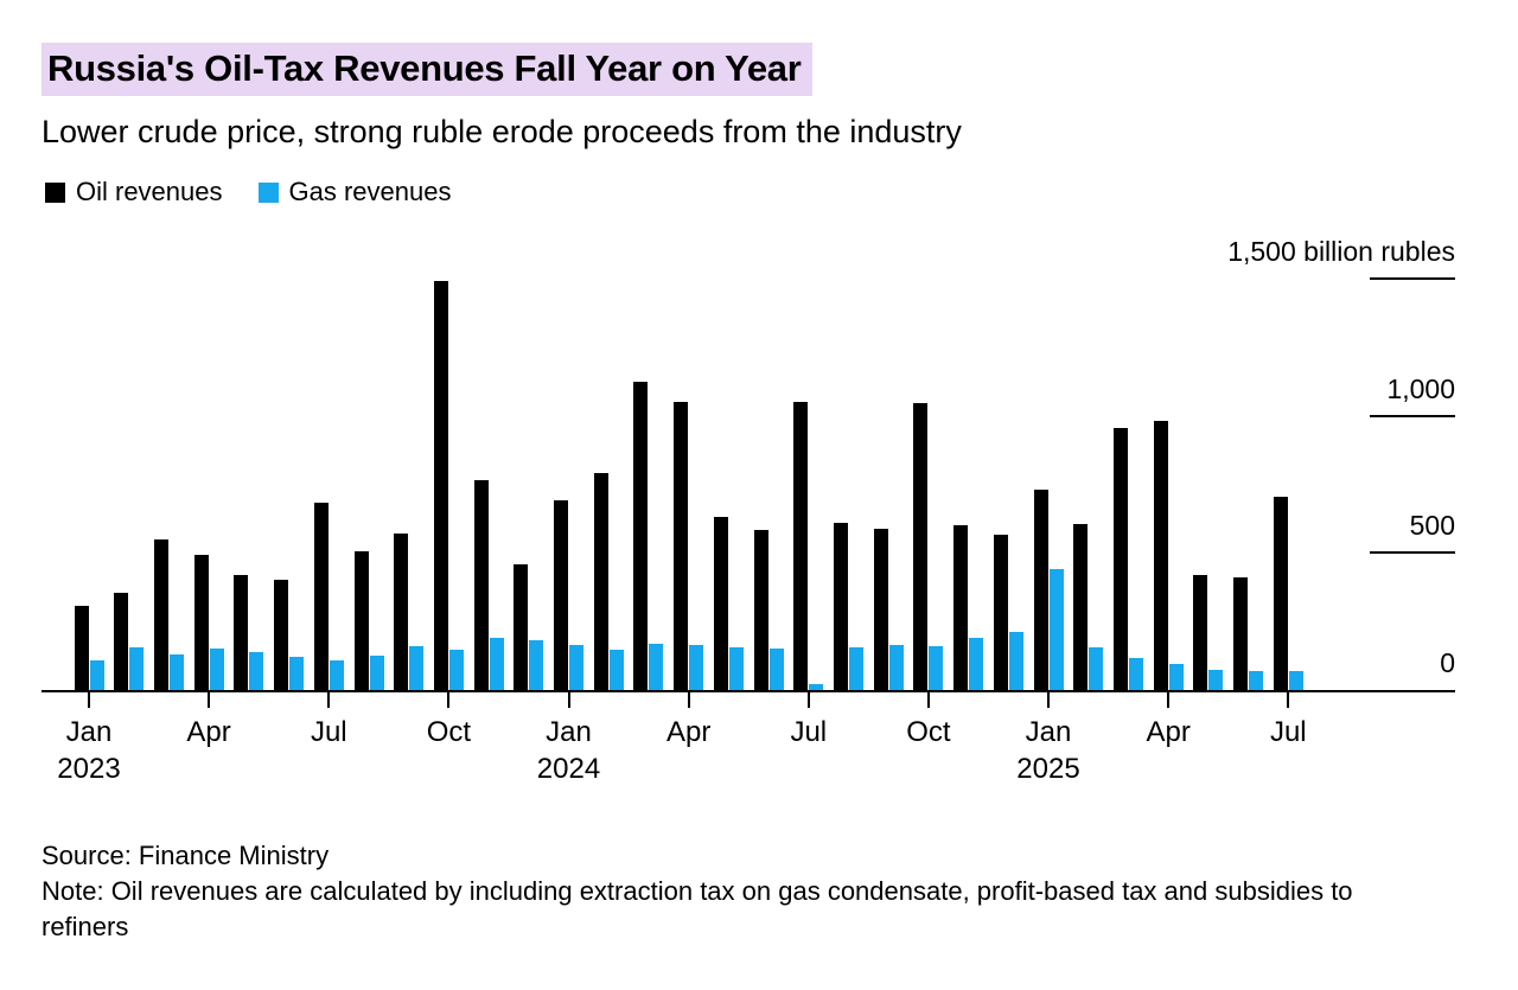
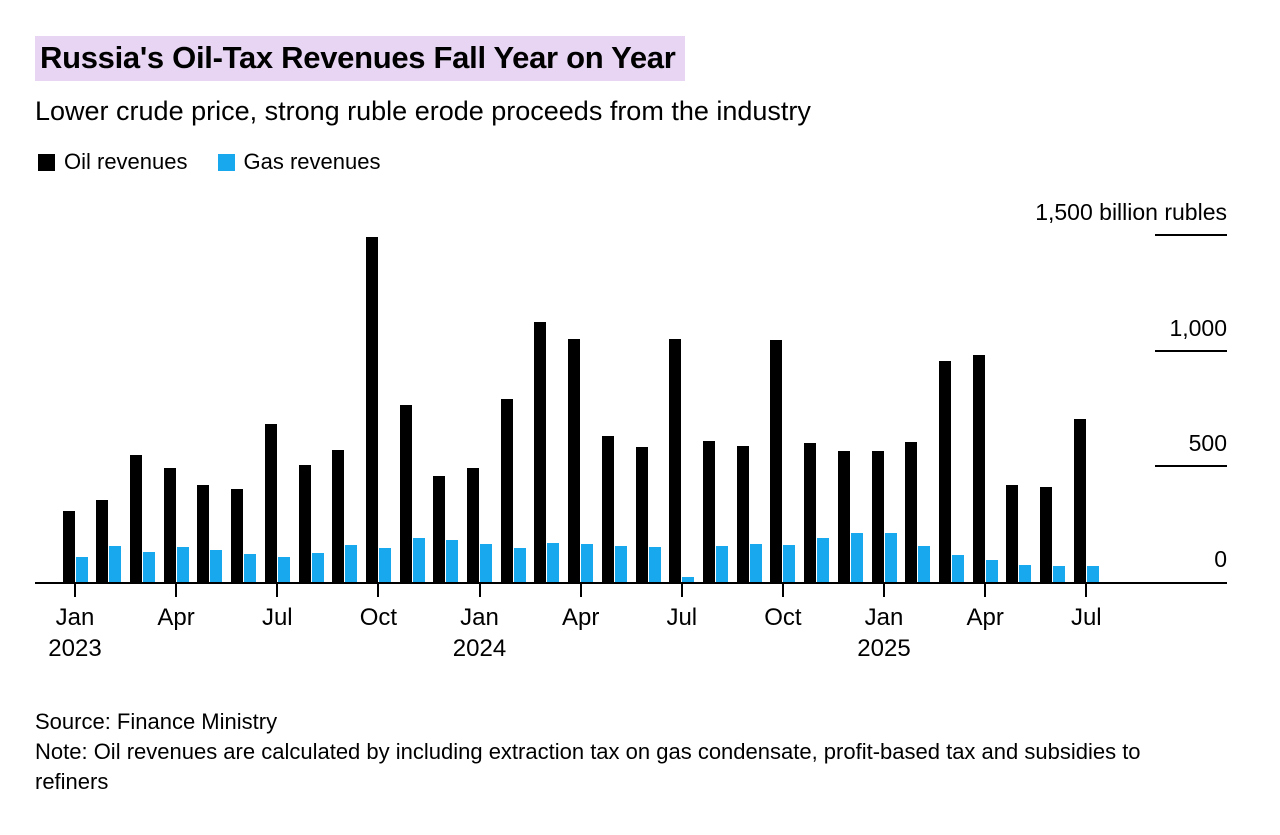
Oil revenues/Jan 2024: 690 -> 500
Oil revenues/Jan 2025: 730 -> 560
Gas revenues/Jan 2025: 440 -> 210
